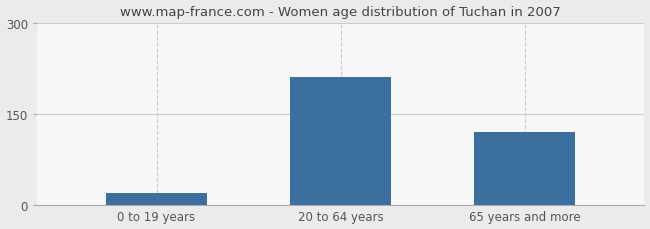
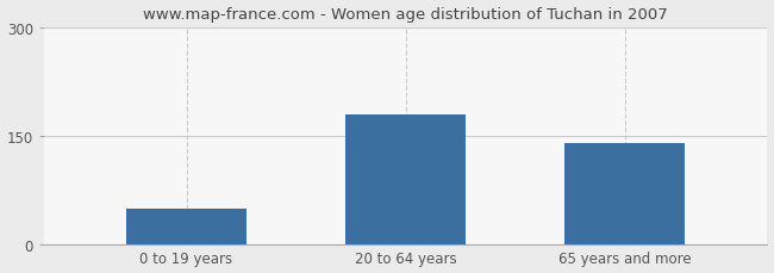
0 to 19 years: 20 -> 50
20 to 64 years: 210 -> 180
65 years and more: 120 -> 140
